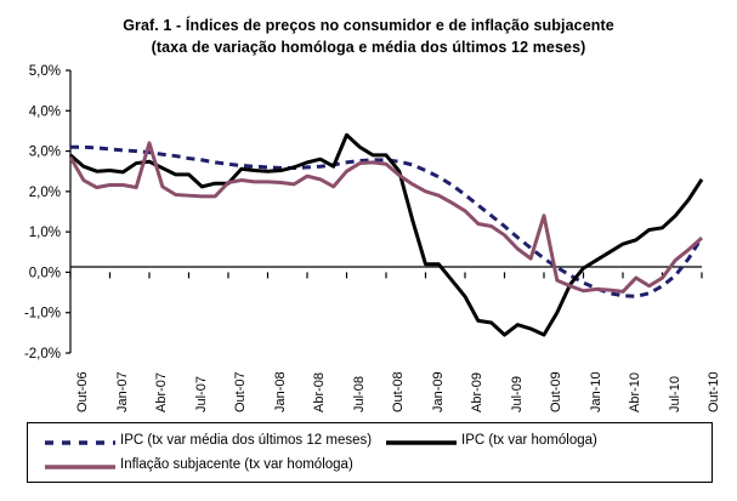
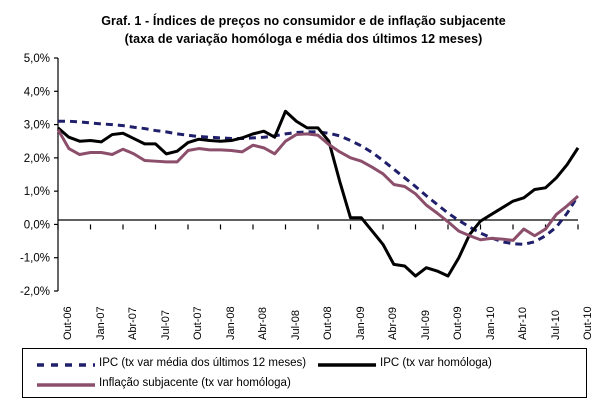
Inflação subjacente (tx var homóloga)/Abr-07: 3,2% -> 2,3%
IPC (tx var homóloga)/Out-07: 2,2% -> 2,5%
Inflação subjacente (tx var homóloga)/Out-09: 1,4% -> 0,1%
